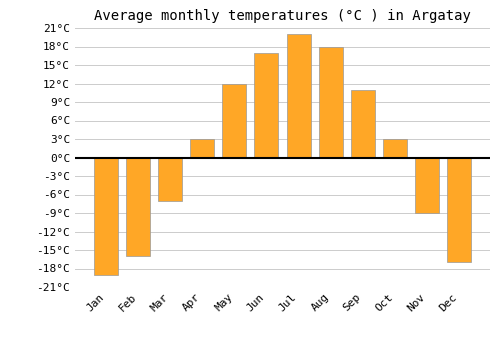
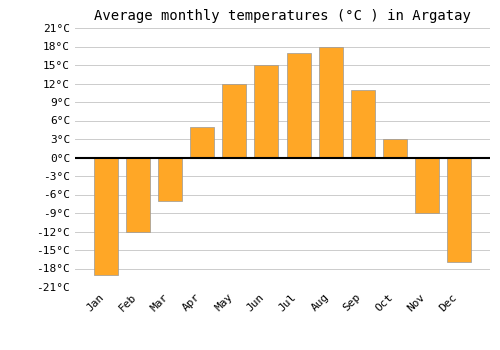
Feb: -16°C -> -12°C
Apr: 3°C -> 5°C
Jun: 17°C -> 15°C
Jul: 20°C -> 17°C
